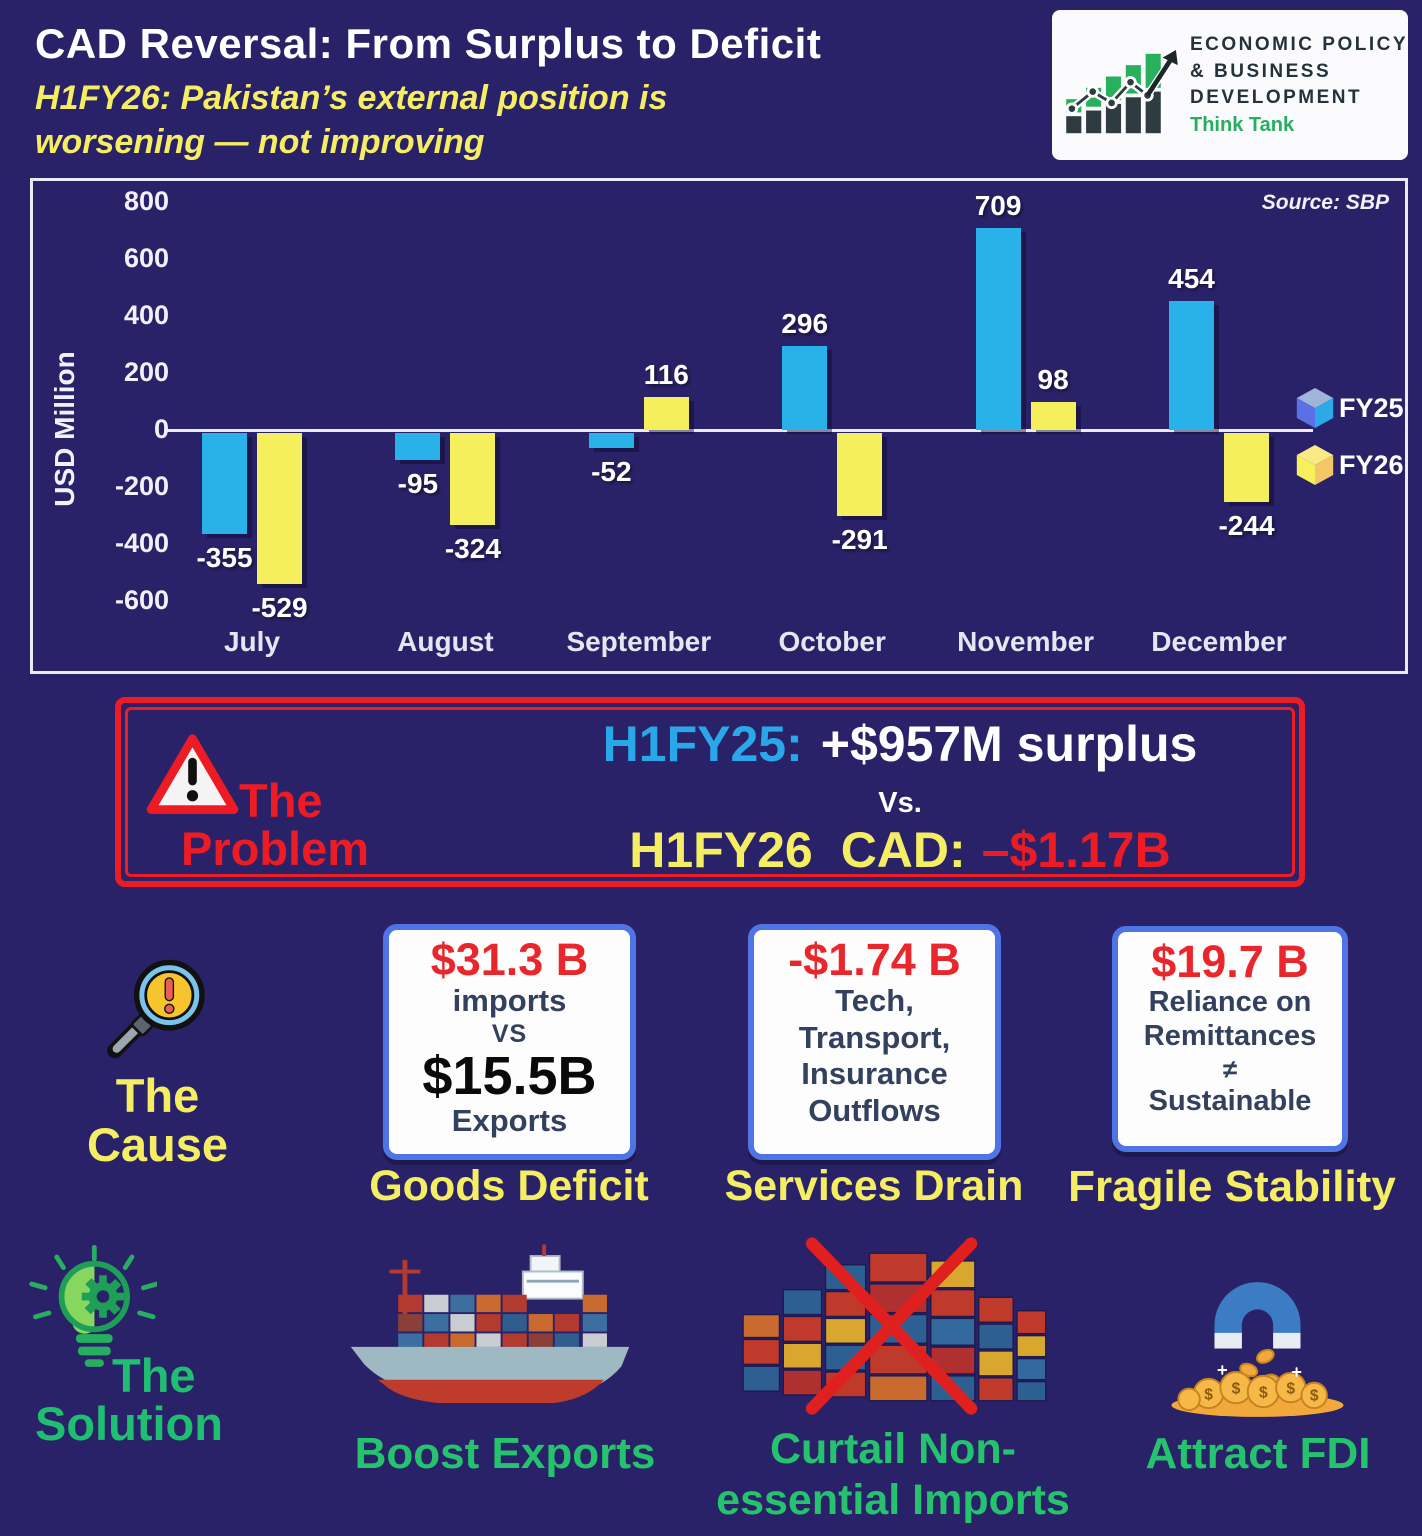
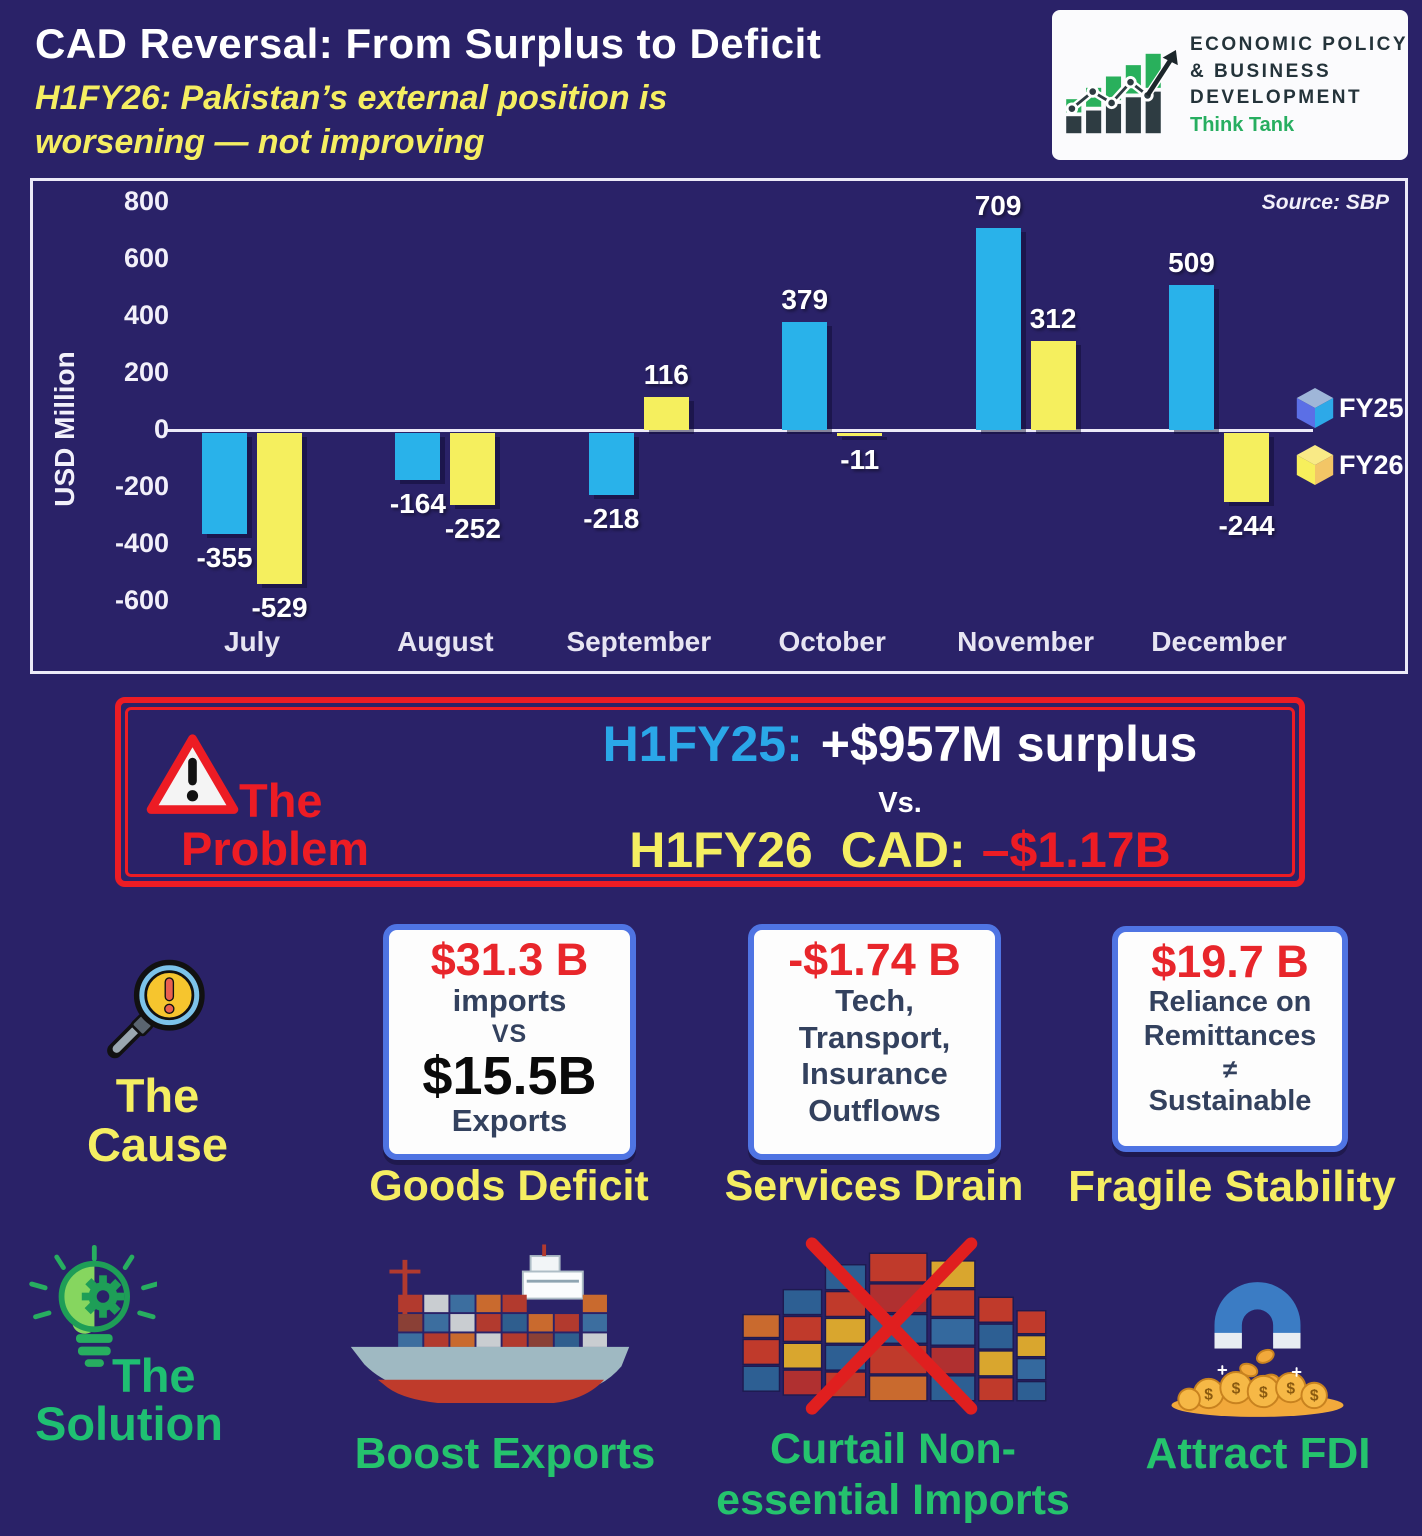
FY25/August: -95 -> -164
FY26/August: -324 -> -252
FY25/September: -52 -> -218
FY25/October: 296 -> 379
FY26/October: -291 -> -11
FY26/November: 98 -> 312
FY25/December: 454 -> 509
